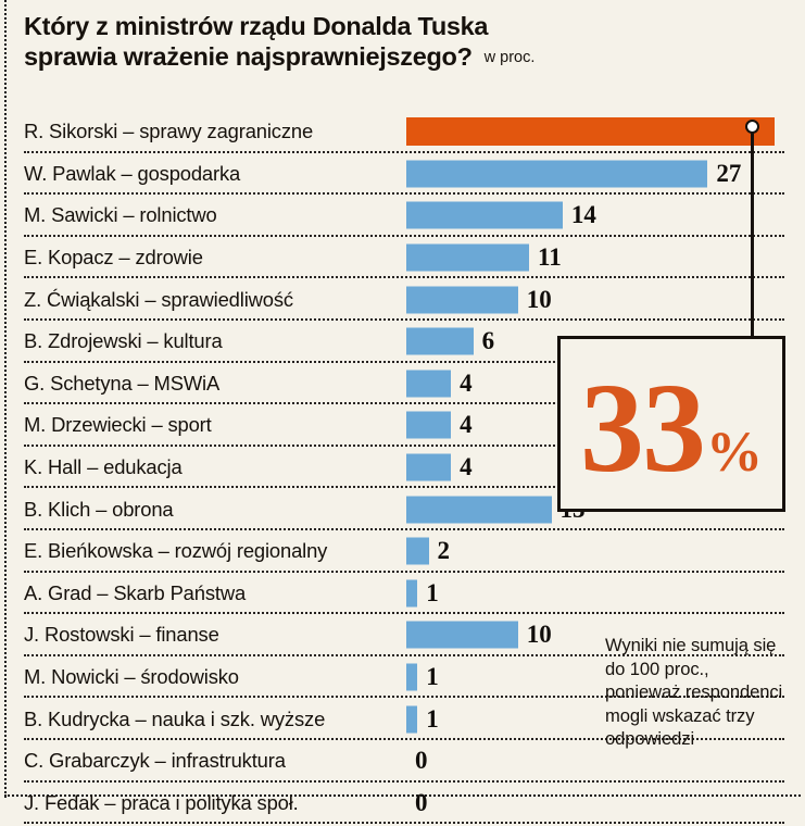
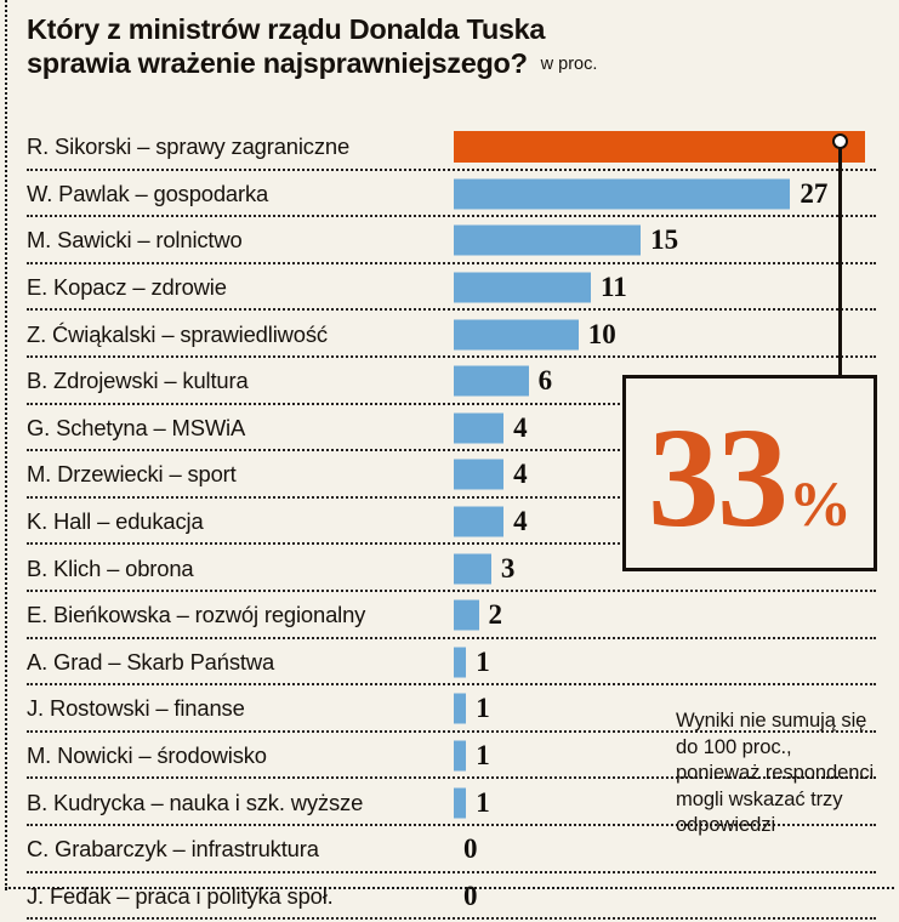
M. Sawicki – rolnictwo: 14 -> 15
B. Klich – obrona: 13 -> 3
J. Rostowski – finanse: 10 -> 1
